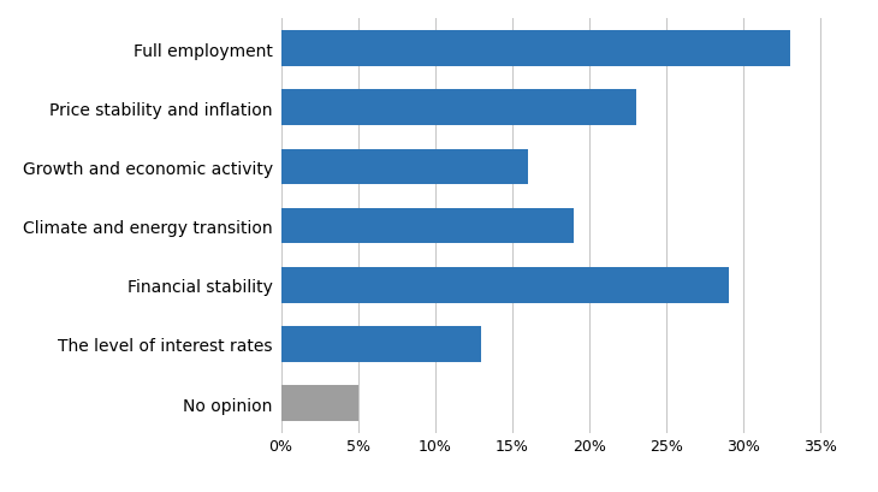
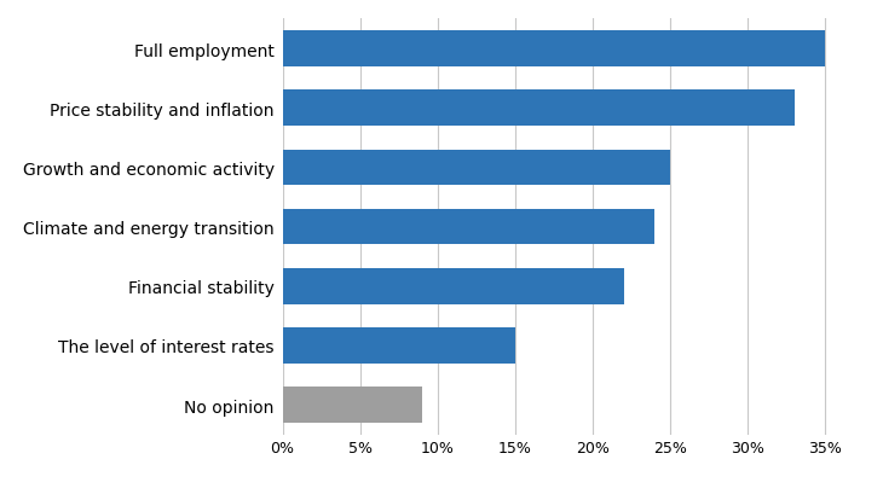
Full employment: 33% -> 35%
Price stability and inflation: 23% -> 33%
Growth and economic activity: 16% -> 25%
Climate and energy transition: 19% -> 24%
Financial stability: 29% -> 22%
The level of interest rates: 13% -> 15%
No opinion: 5% -> 9%
